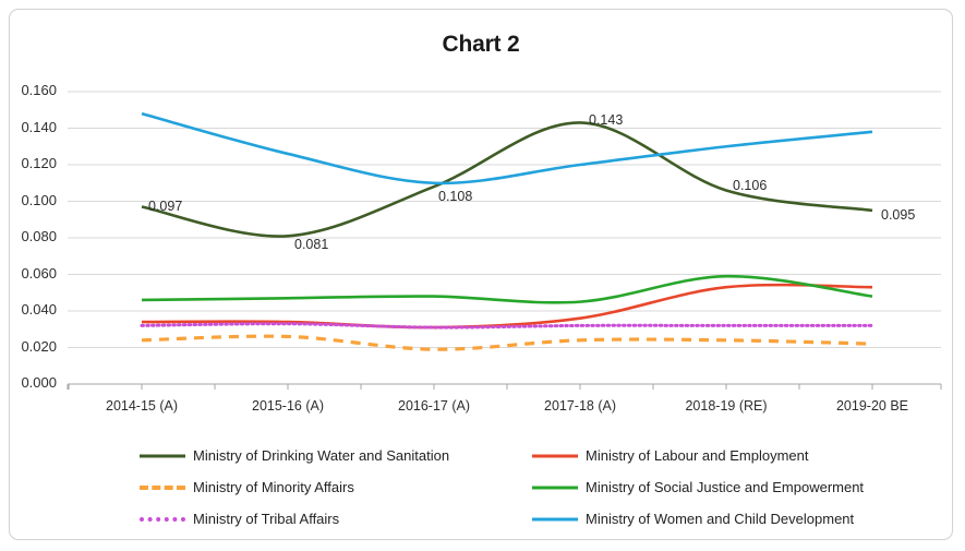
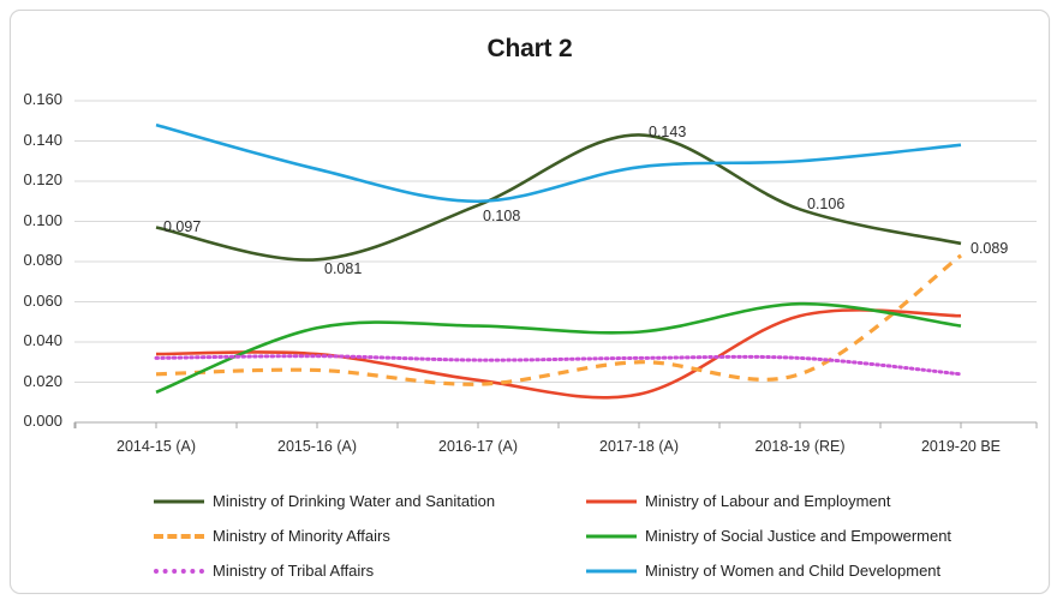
Ministry of Social Justice and Empowerment/2014-15 (A): 0.046 -> 0.015
Ministry of Labour and Employment/2016-17 (A): 0.031 -> 0.021
Ministry of Labour and Employment/2017-18 (A): 0.036 -> 0.014
Ministry of Minority Affairs/2017-18 (A): 0.024 -> 0.030
Ministry of Women and Child Development/2017-18 (A): 0.120 -> 0.127
Ministry of Drinking Water and Sanitation/2019-20 BE: 0.095 -> 0.089
Ministry of Minority Affairs/2019-20 BE: 0.022 -> 0.083
Ministry of Tribal Affairs/2019-20 BE: 0.032 -> 0.024
